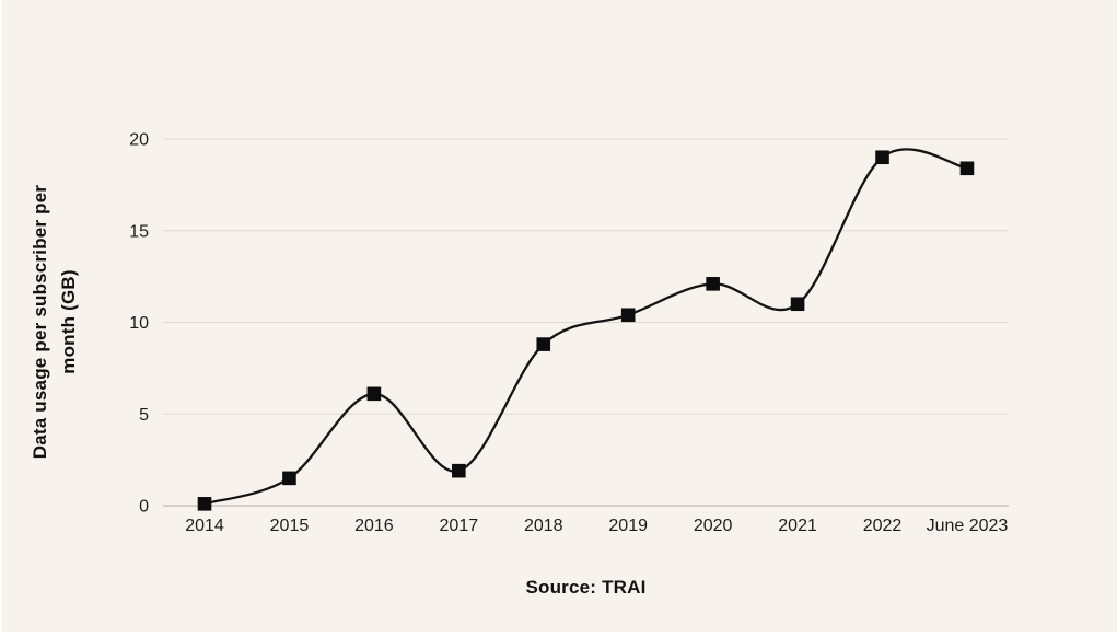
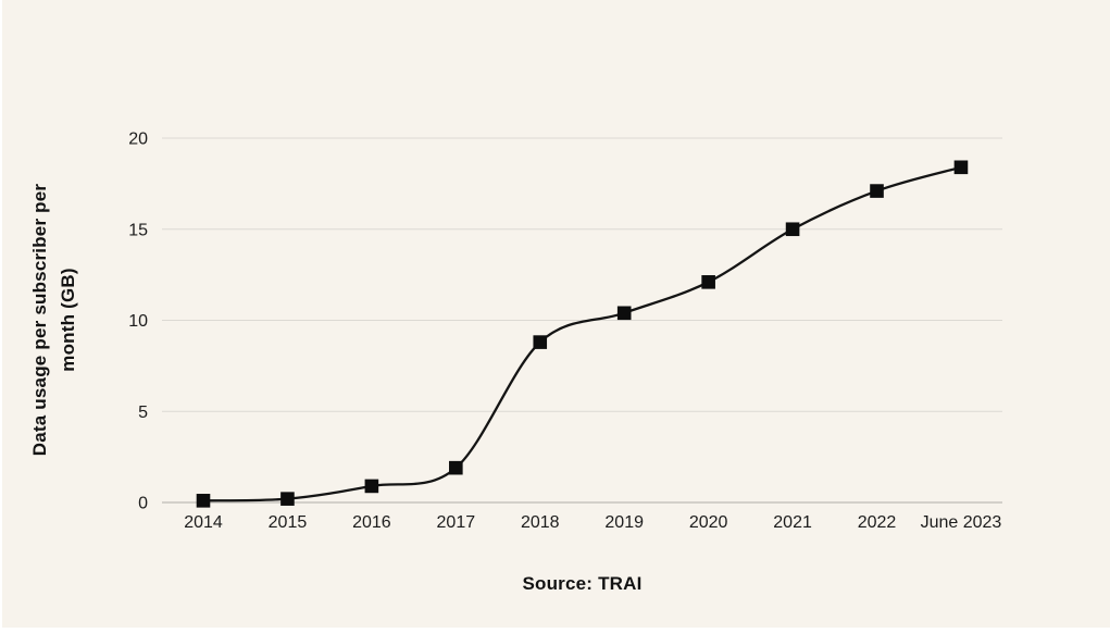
2015: 1.5 -> 0.2
2016: 6.1 -> 0.9
2021: 11.0 -> 15.0
2022: 19.0 -> 17.1
